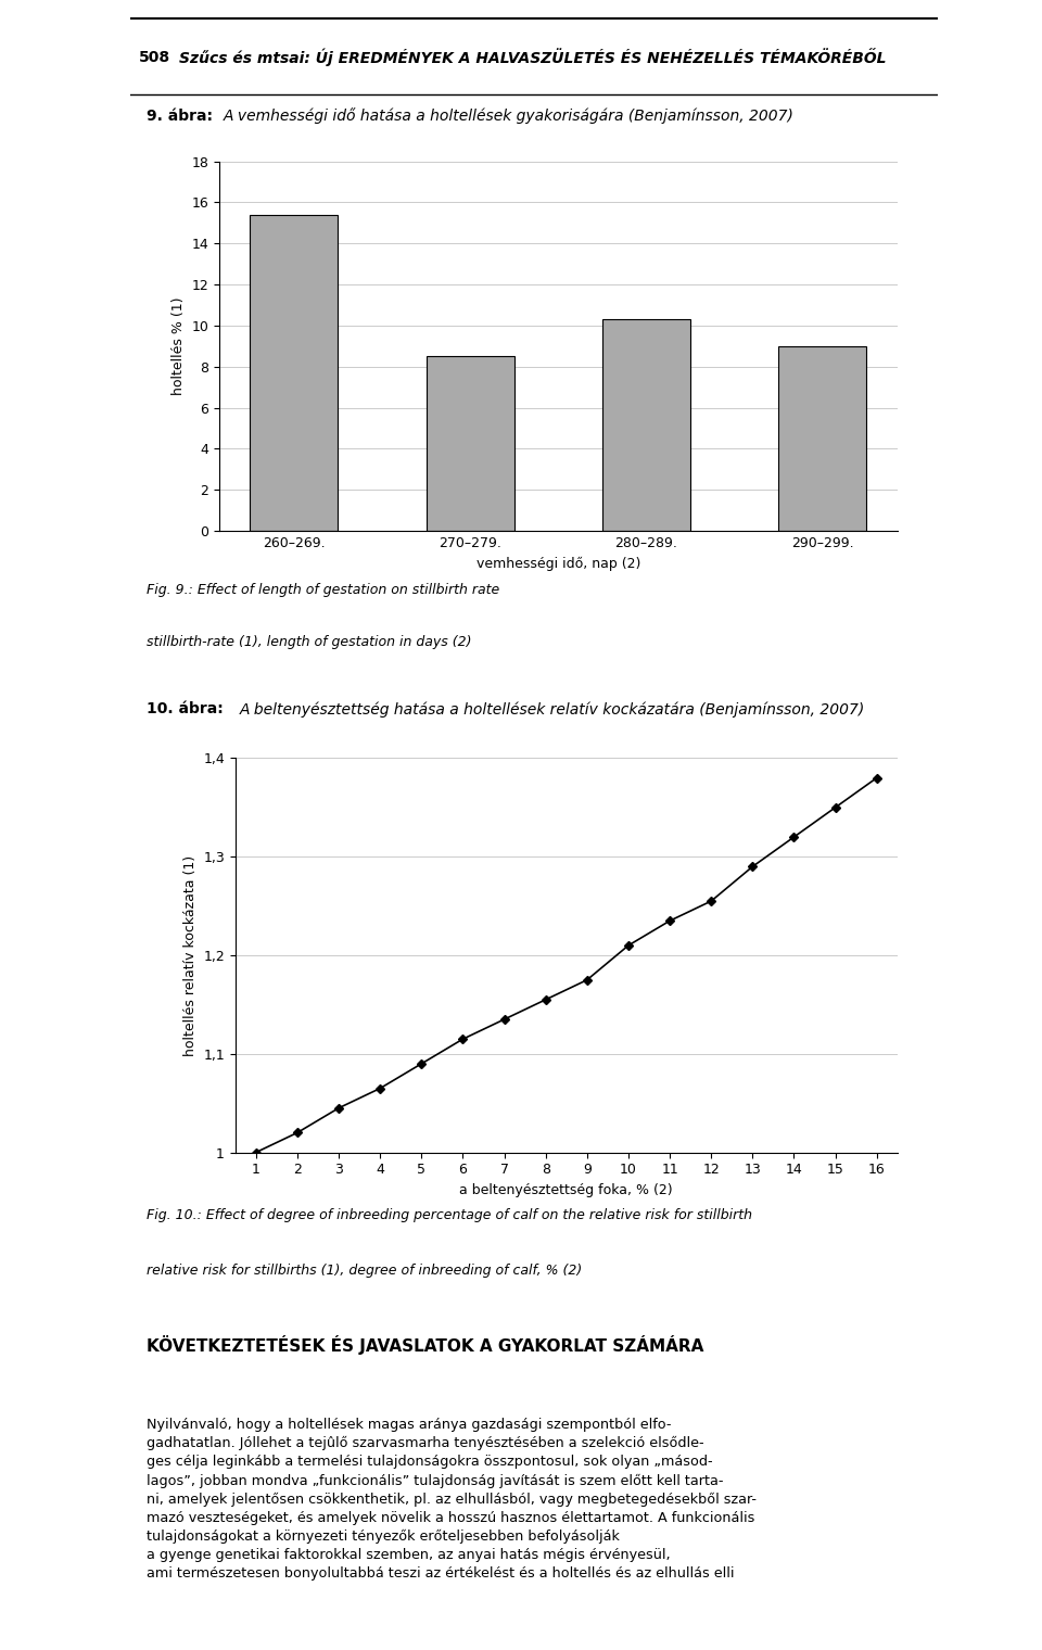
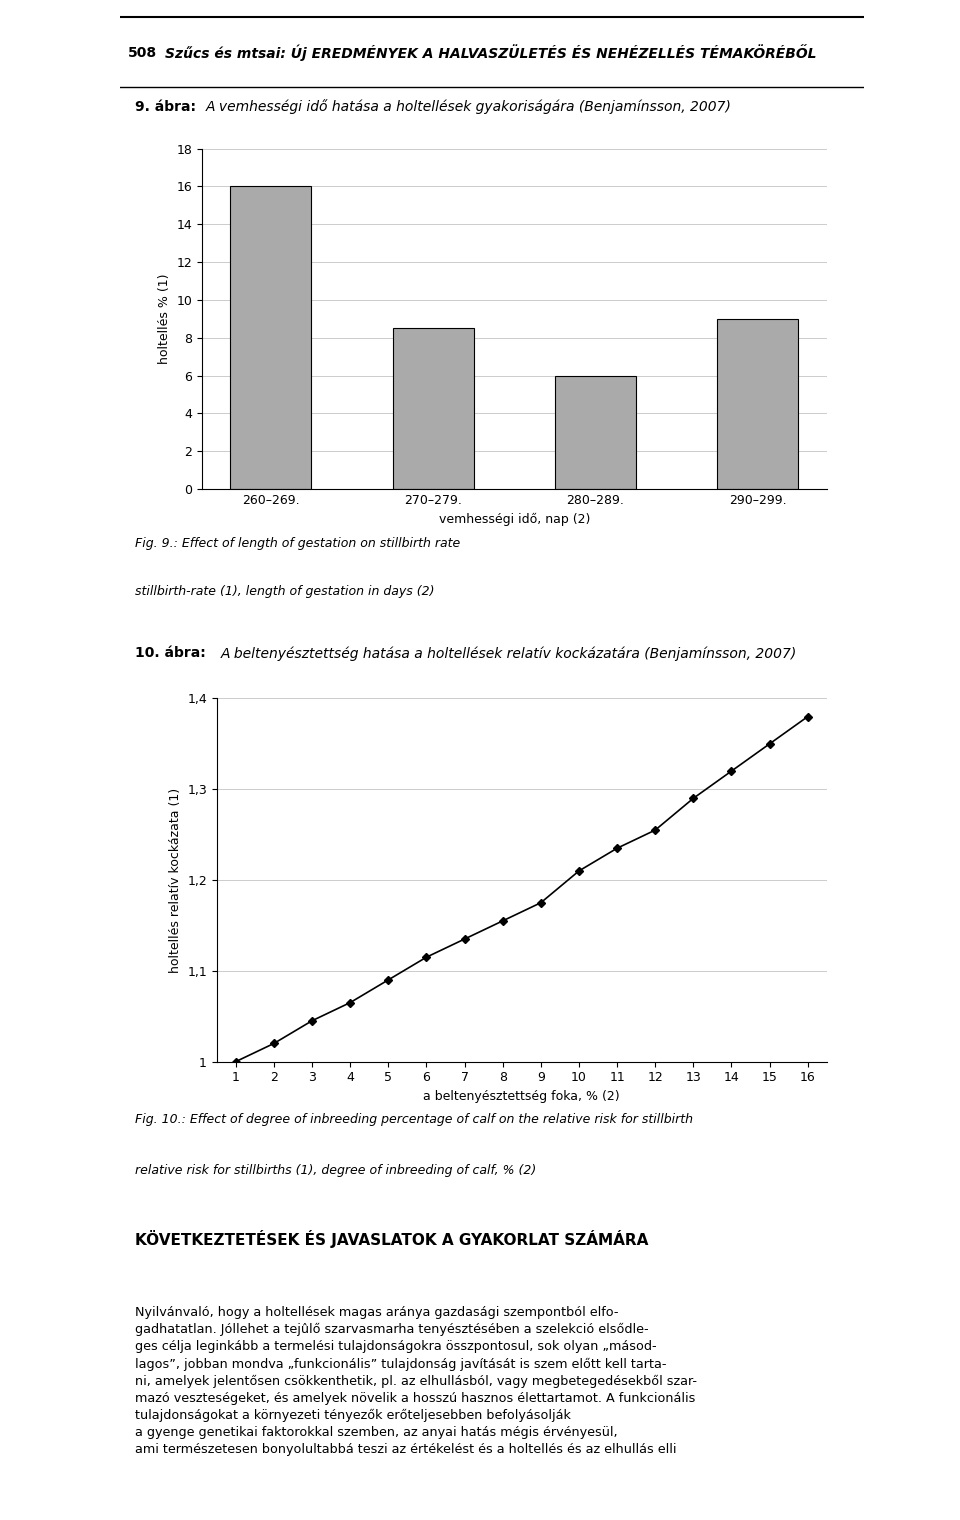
260–269.: 15.4 -> 16.0
280–289.: 10.3 -> 6.0
